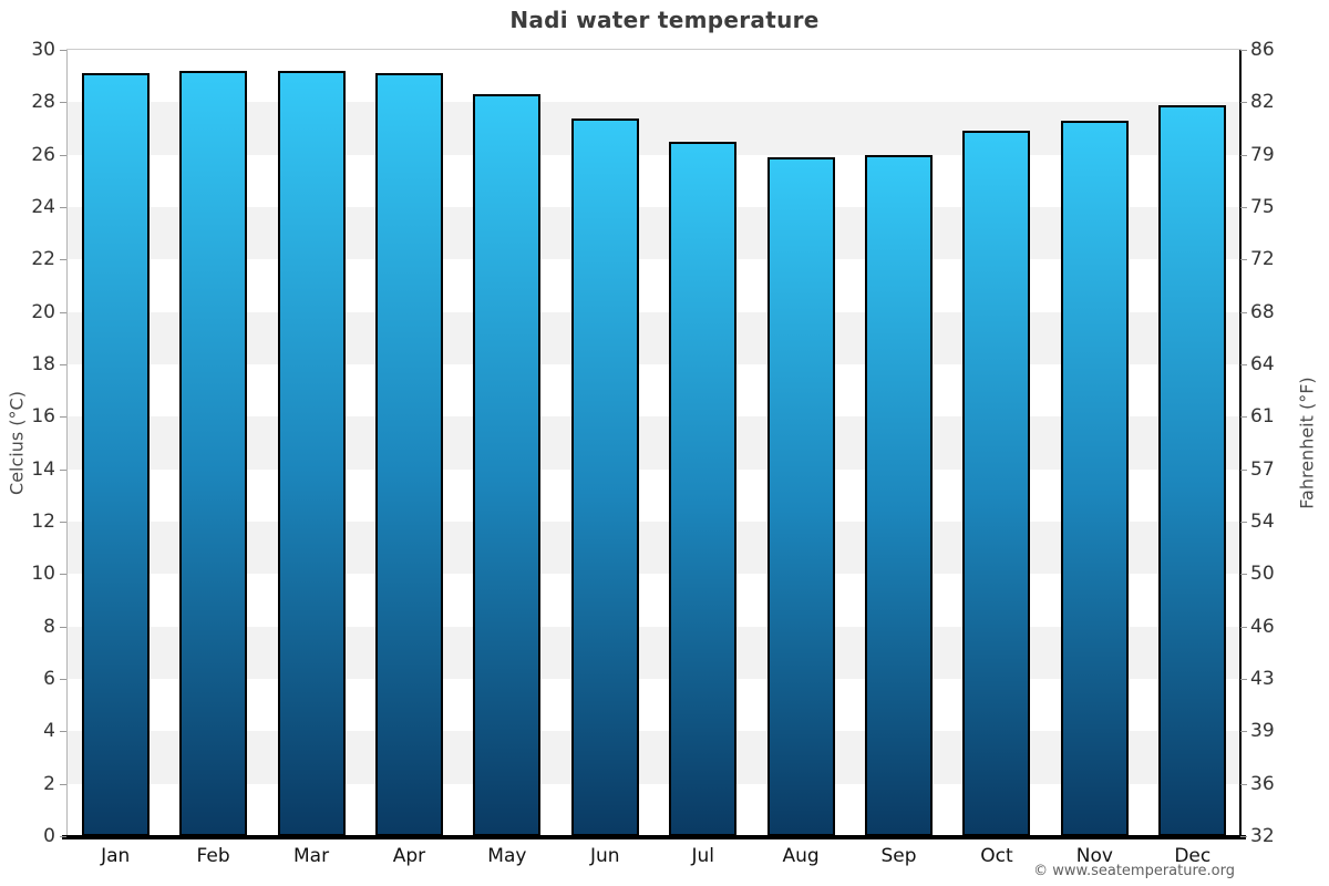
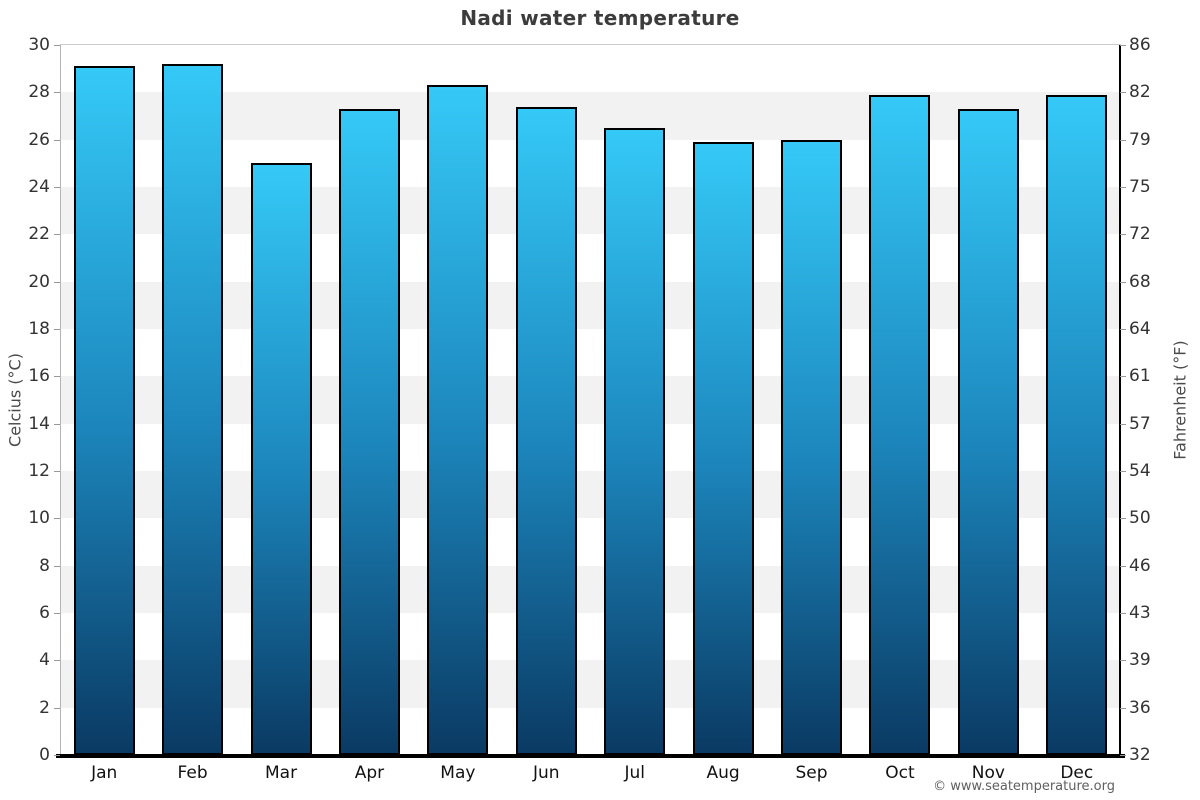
Mar: 29.2 -> 25.0
Apr: 29.1 -> 27.3
Oct: 26.9 -> 27.9
